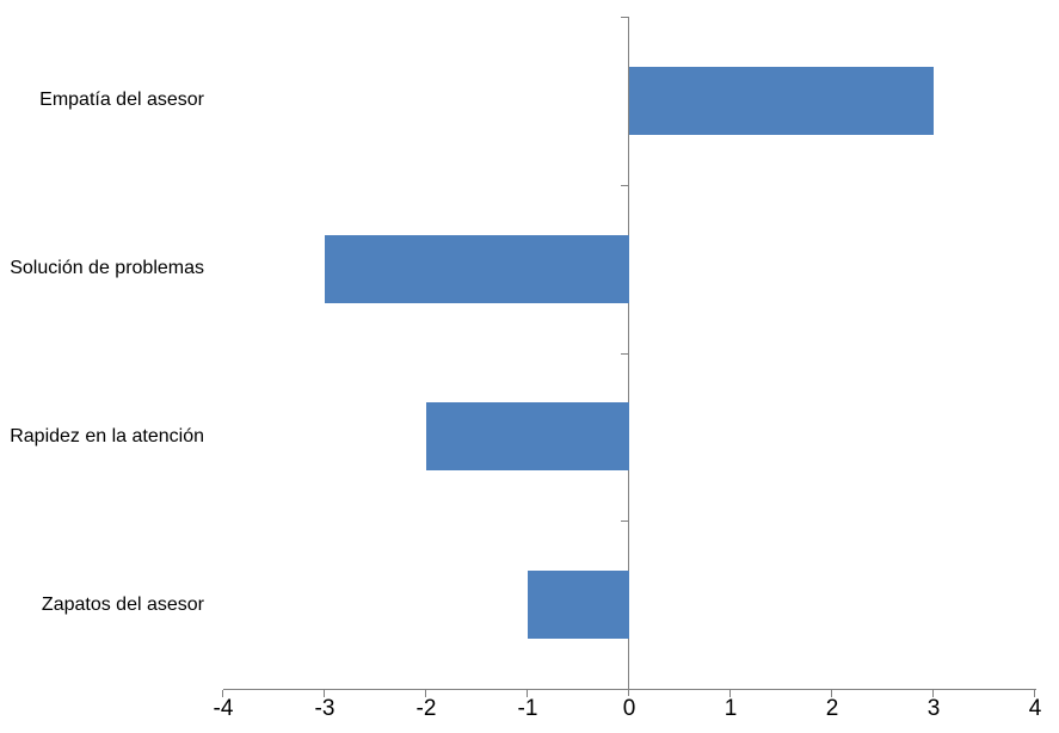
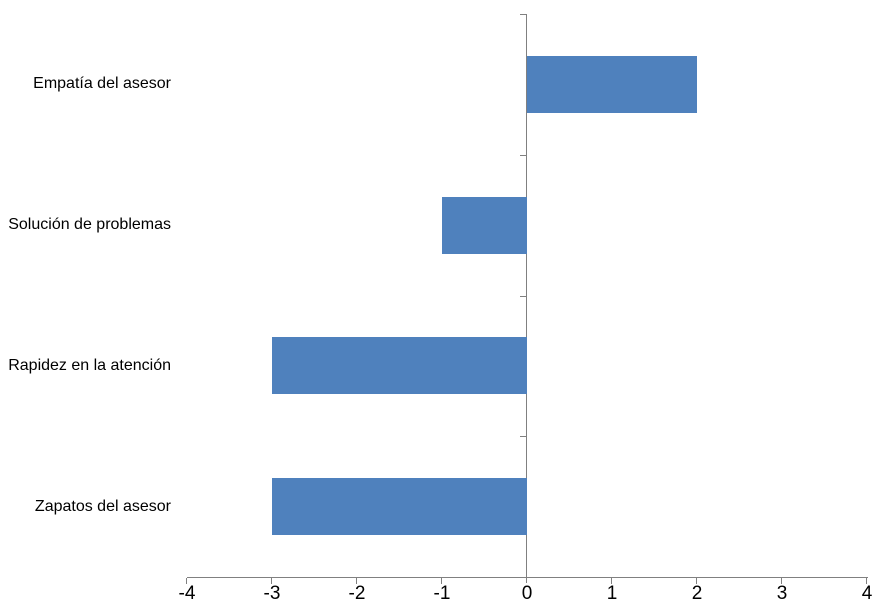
Empatía del asesor: 3 -> 2
Solución de problemas: -3 -> -1
Rapidez en la atención: -2 -> -3
Zapatos del asesor: -1 -> -3
